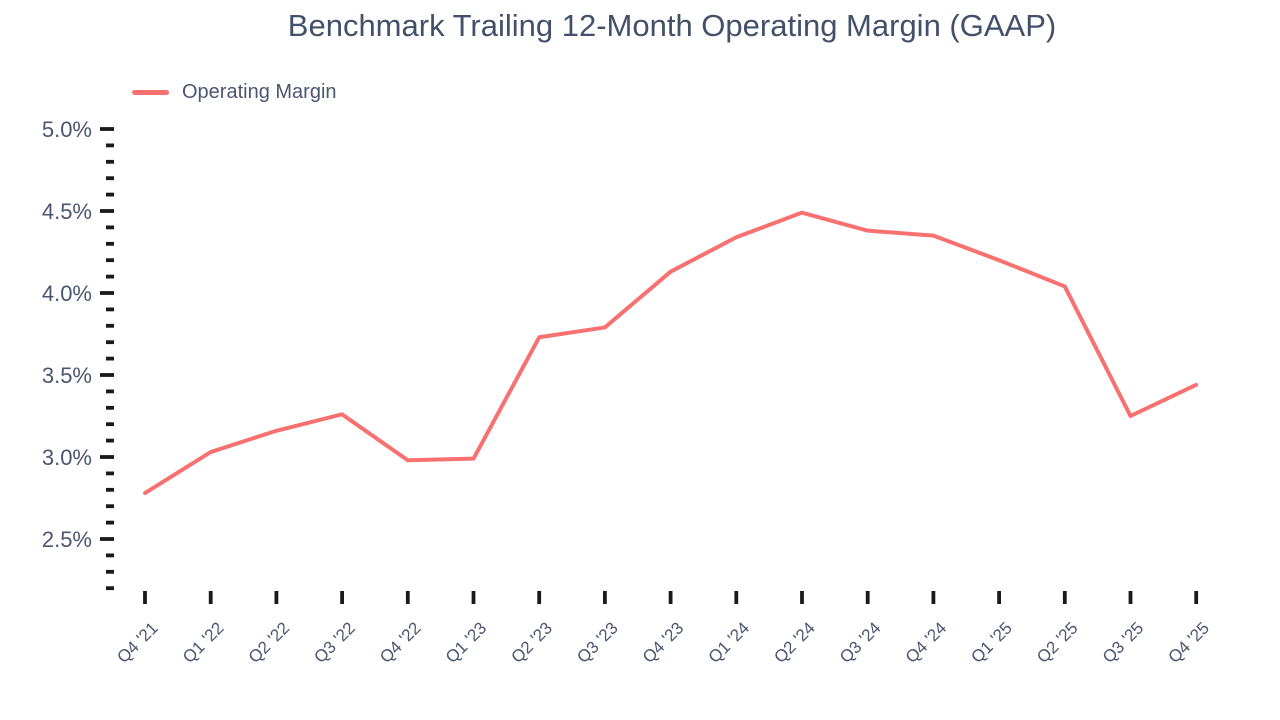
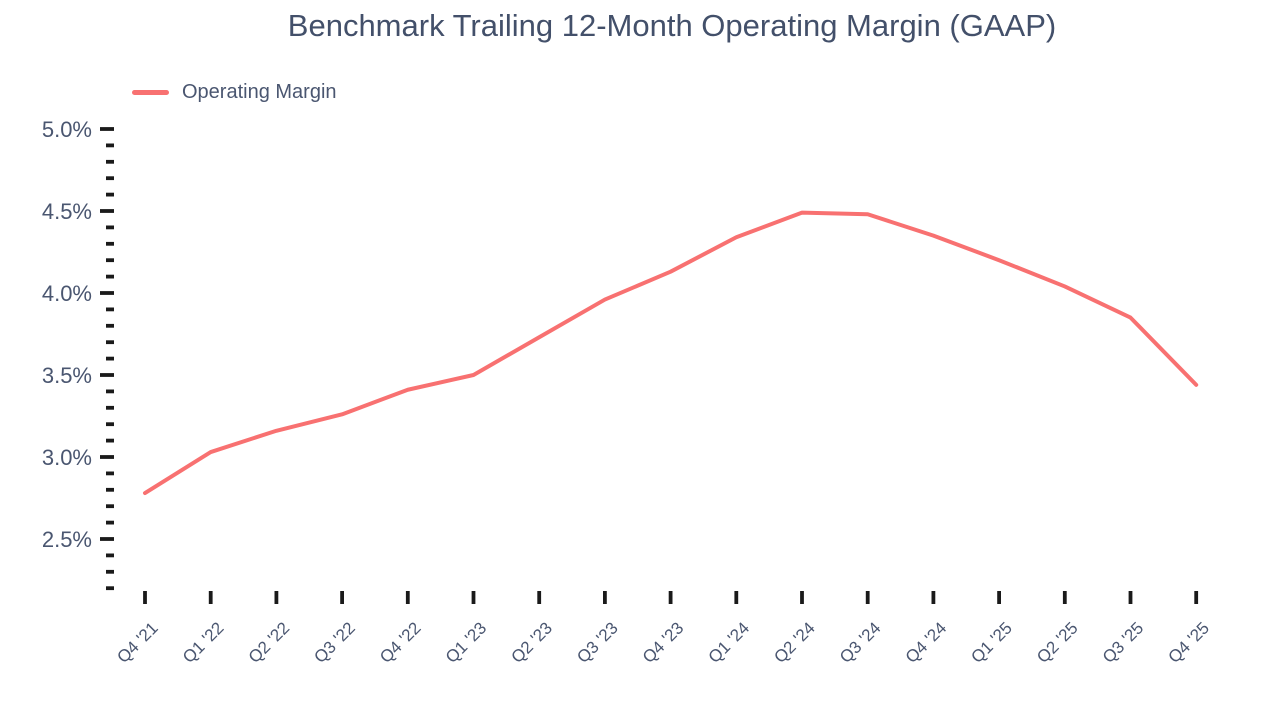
Q4 '22: 2.98% -> 3.41%
Q1 '23: 2.99% -> 3.50%
Q3 '23: 3.79% -> 3.96%
Q3 '24: 4.38% -> 4.48%
Q3 '25: 3.25% -> 3.85%
